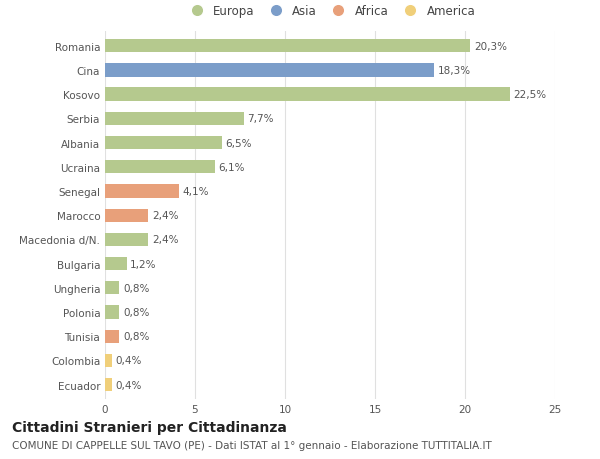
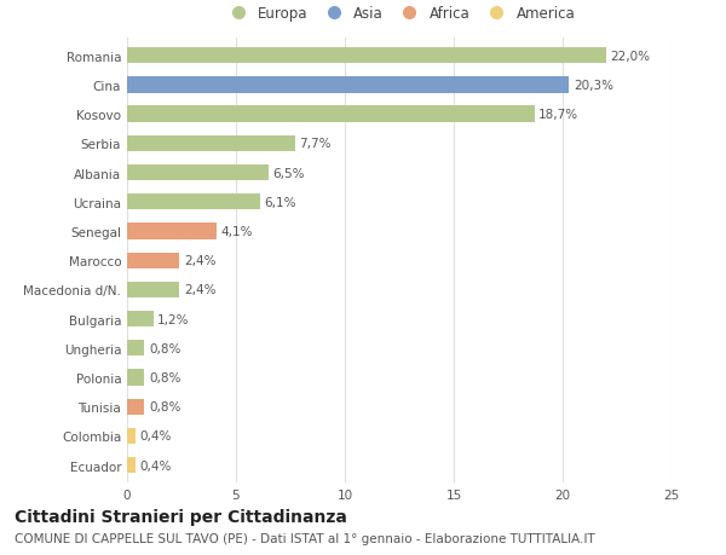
Romania: 20,3% -> 22,0%
Cina: 18,3% -> 20,3%
Kosovo: 22,5% -> 18,7%
